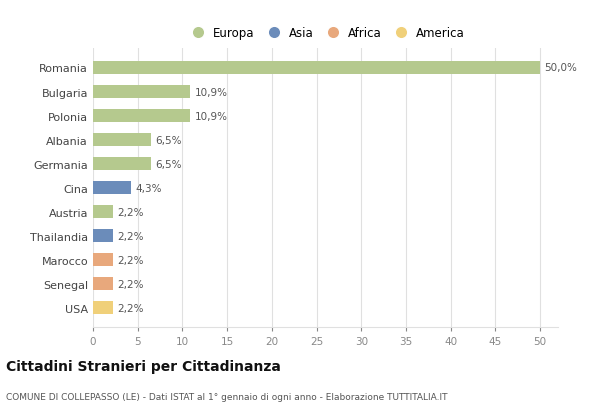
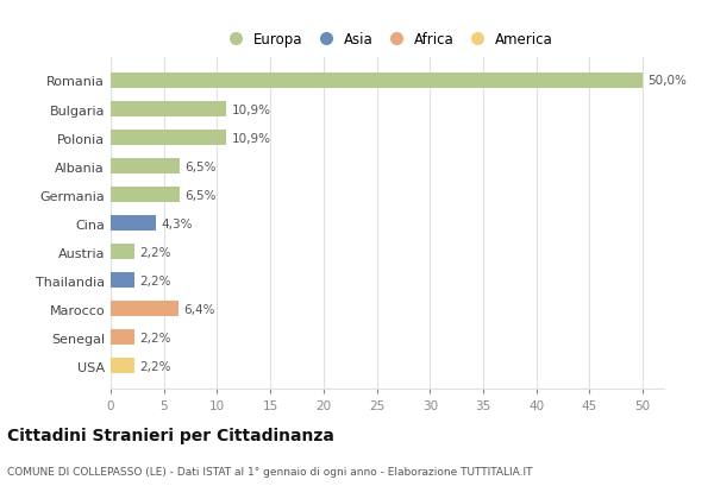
Marocco: 2,2% -> 6,4%
